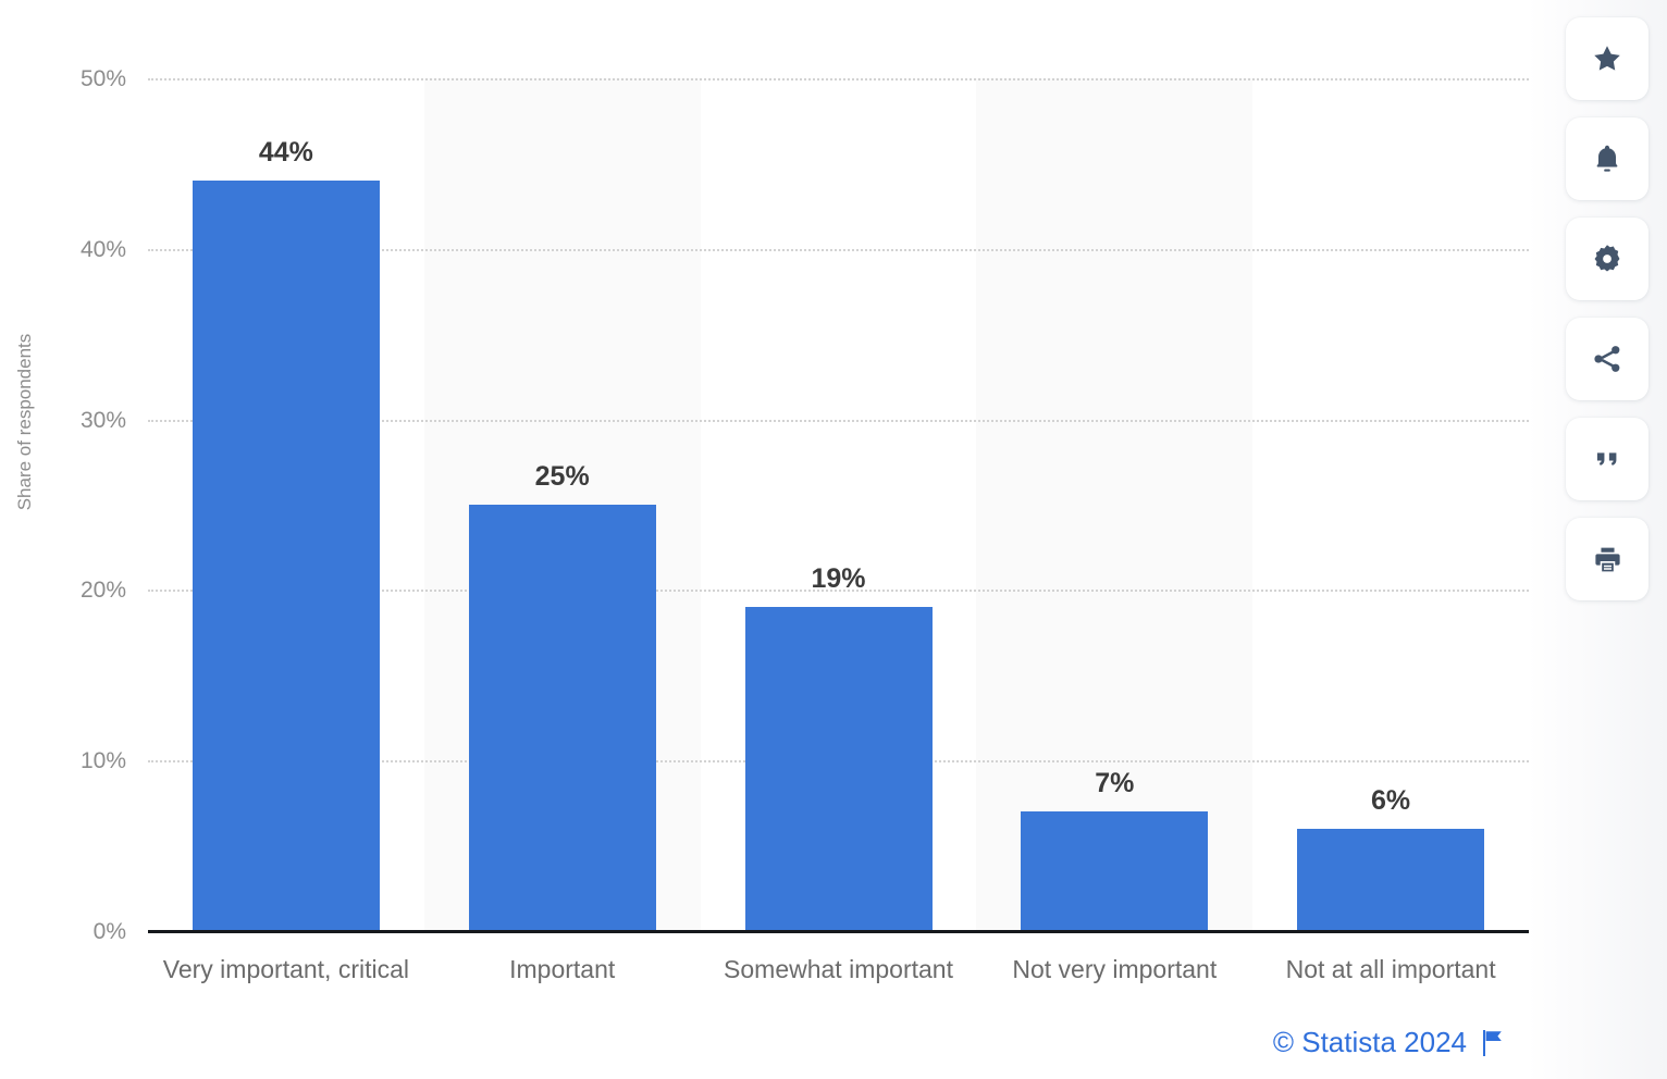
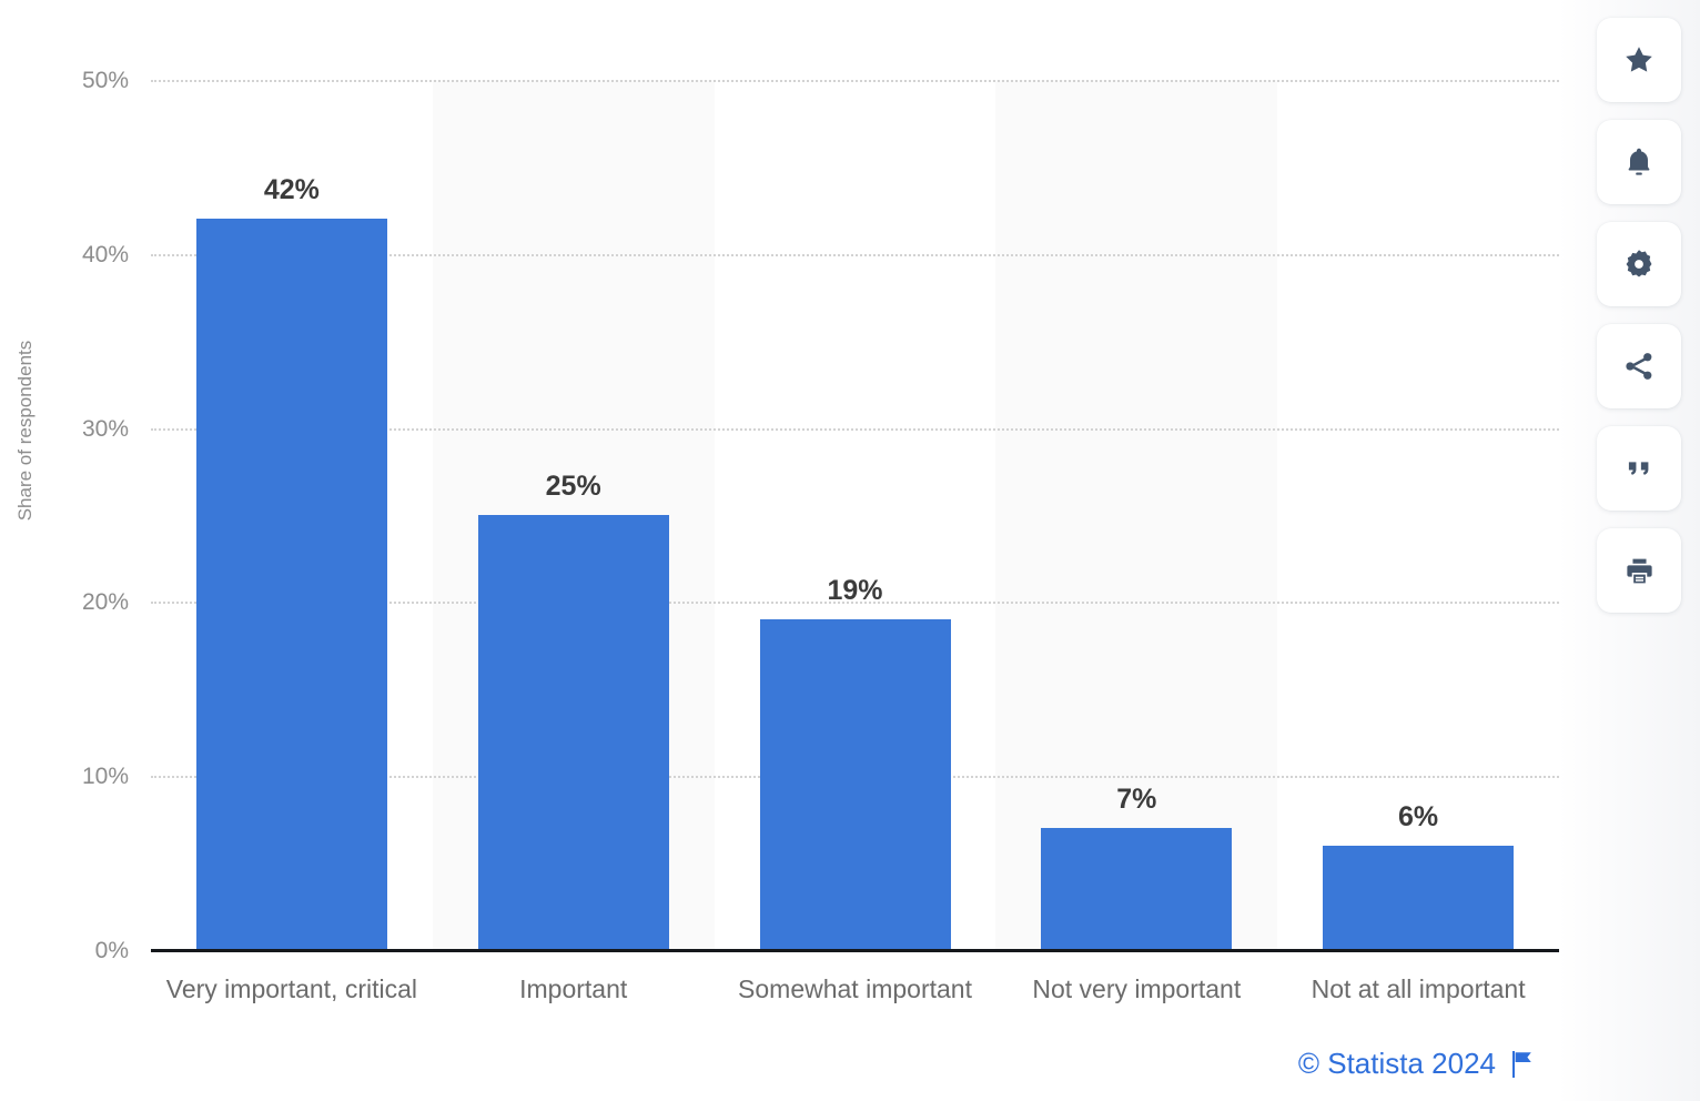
Very important, critical: 44% -> 42%
